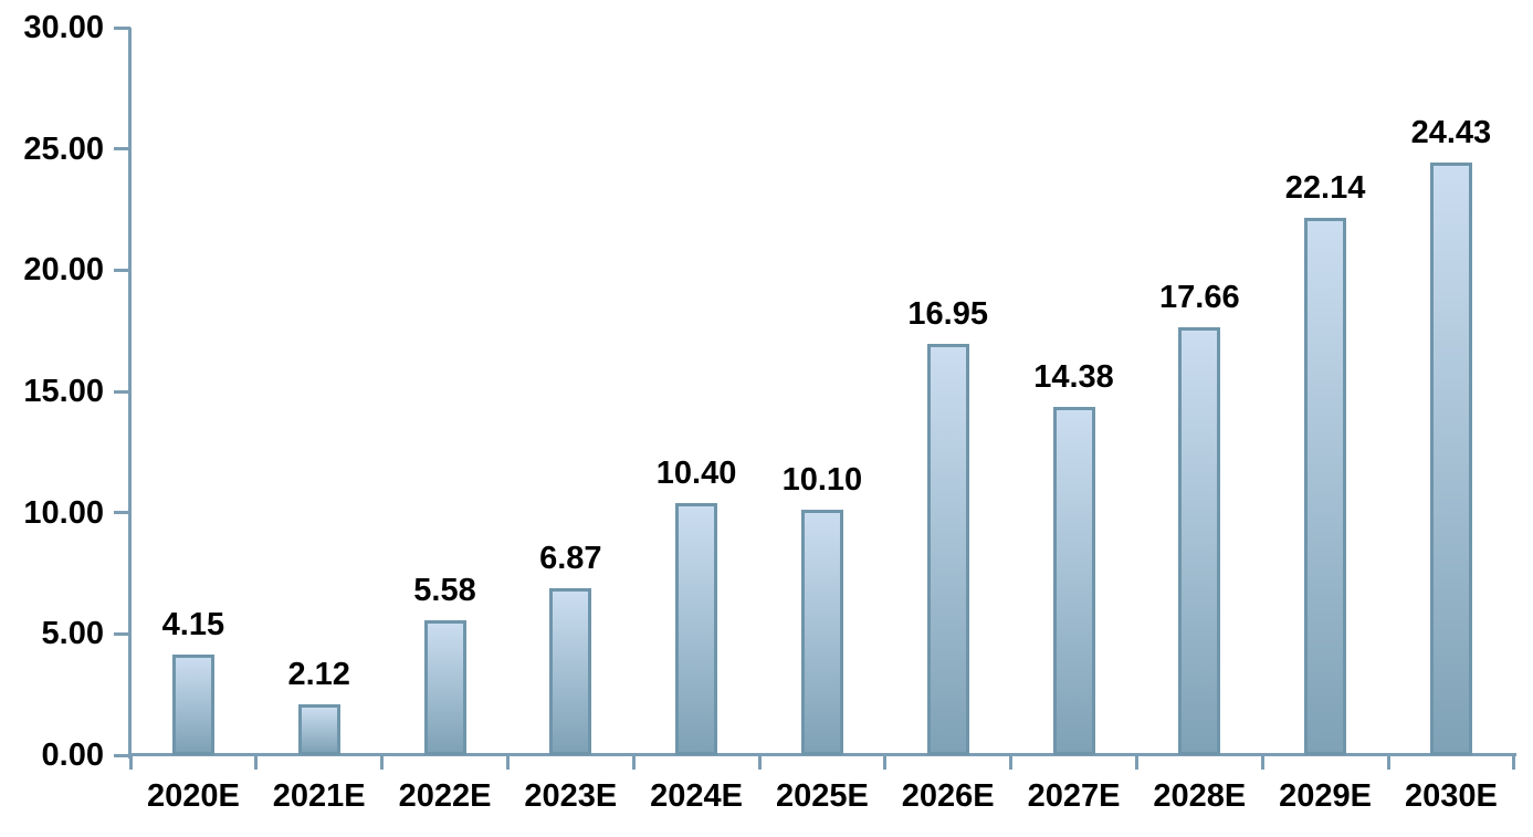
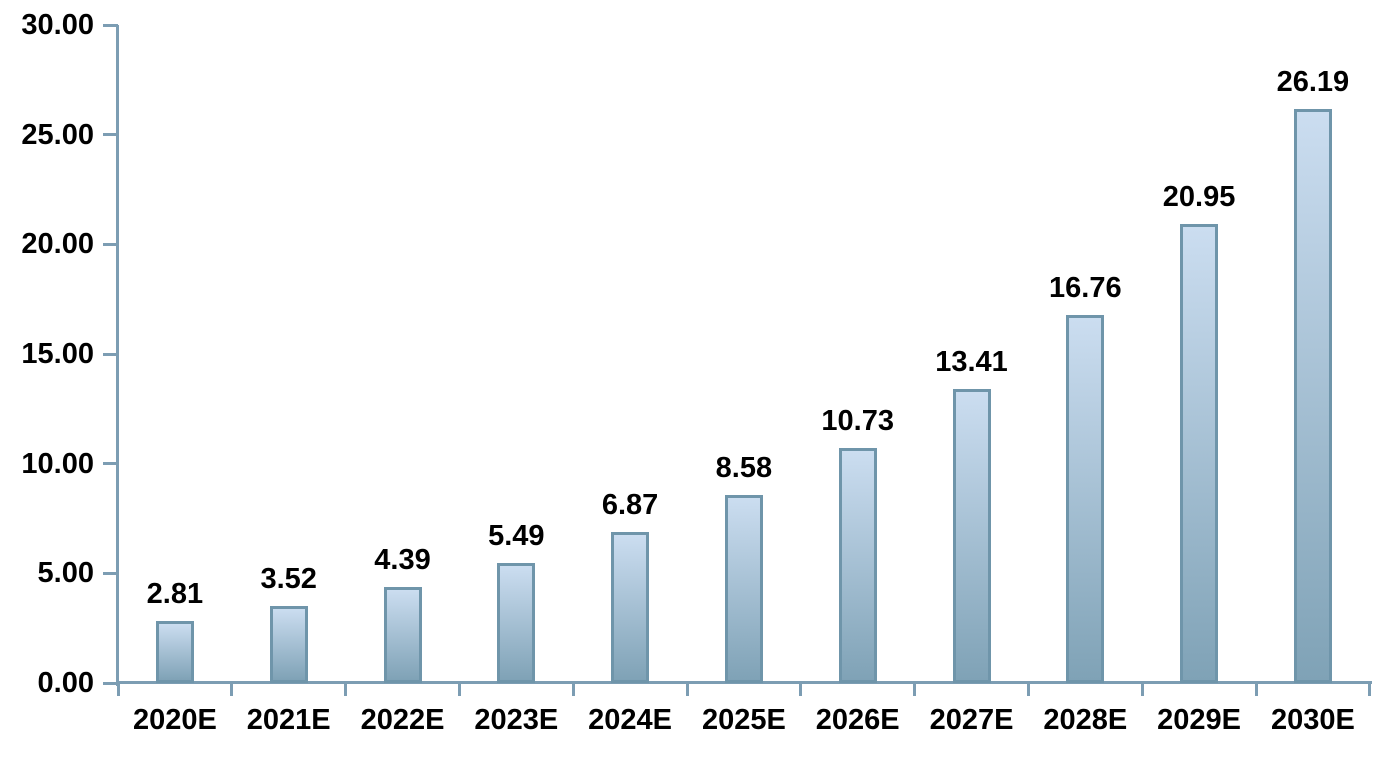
2020E: 4.15 -> 2.81
2021E: 2.12 -> 3.52
2022E: 5.58 -> 4.39
2023E: 6.87 -> 5.49
2024E: 10.40 -> 6.87
2025E: 10.10 -> 8.58
2026E: 16.95 -> 10.73
2027E: 14.38 -> 13.41
2028E: 17.66 -> 16.76
2029E: 22.14 -> 20.95
2030E: 24.43 -> 26.19
